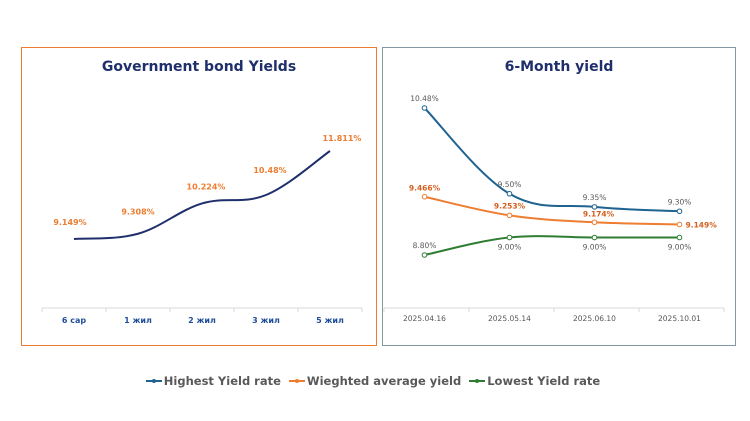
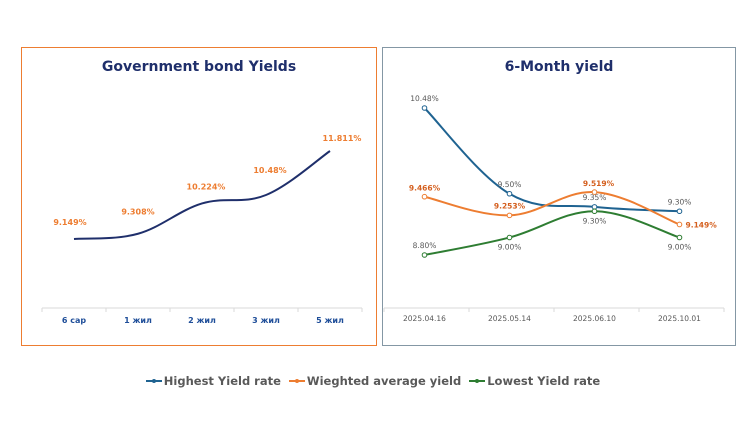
6-Month yield/Wieghted average yield/2025.06.10: 9.174% -> 9.519%
6-Month yield/Lowest Yield rate/2025.06.10: 9.00% -> 9.30%
